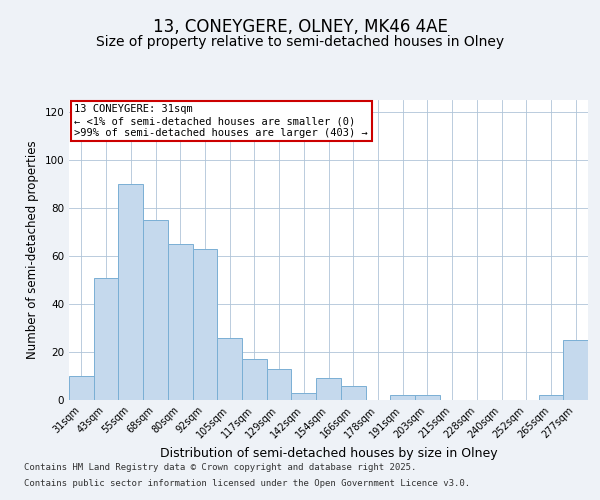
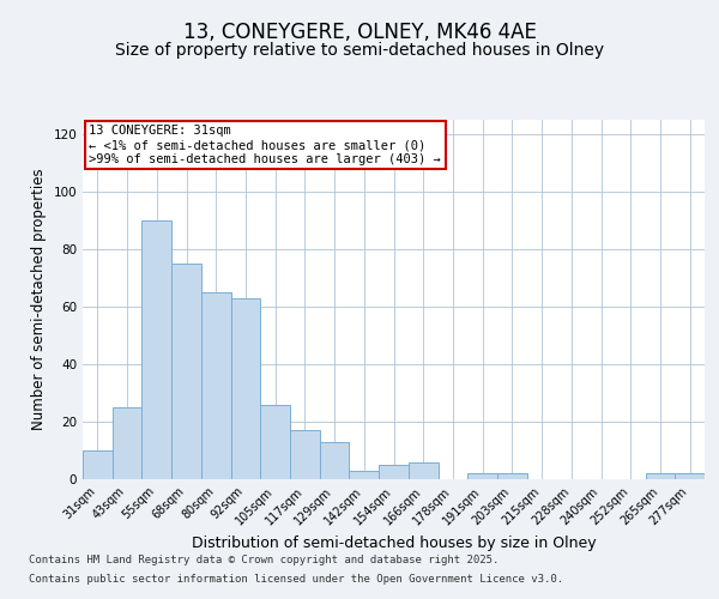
43sqm: 51 -> 25
154sqm: 9 -> 5
277sqm: 25 -> 2
